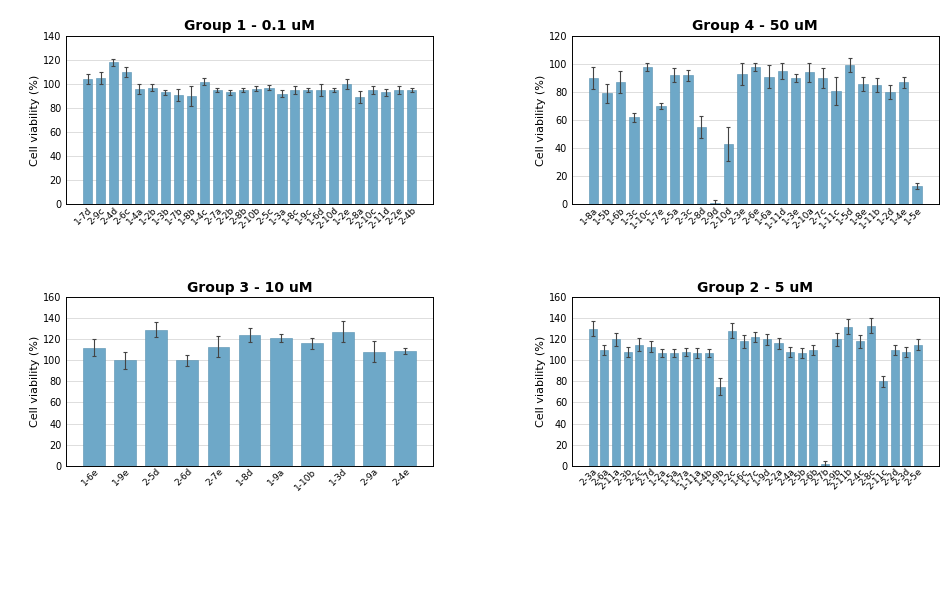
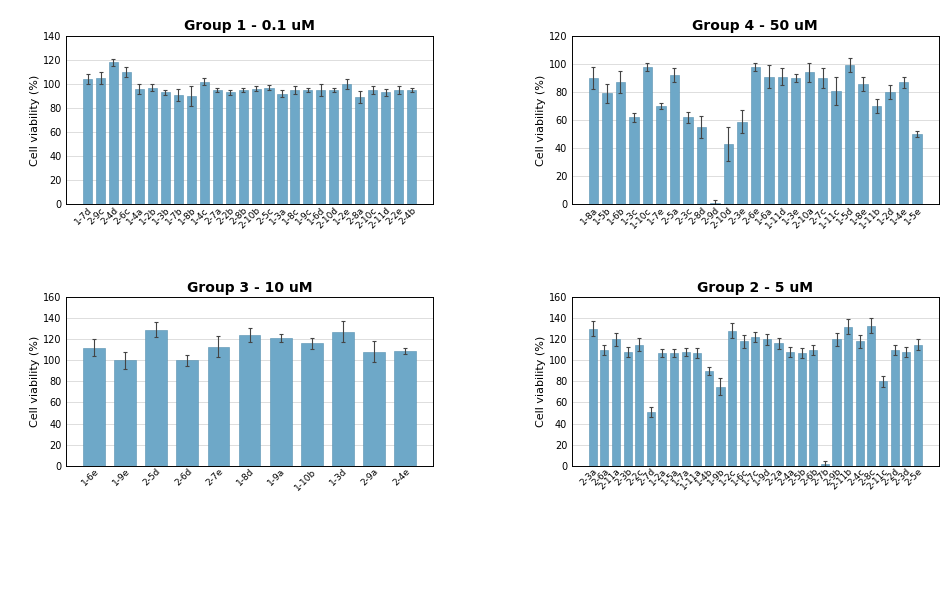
Group 4 - 50 uM/2-3c: 92 -> 62
Group 4 - 50 uM/2-3e: 93 -> 59
Group 4 - 50 uM/1-11d: 95 -> 91
Group 4 - 50 uM/1-11b: 85 -> 70
Group 4 - 50 uM/1-5e: 13 -> 50
Group 2 - 5 uM/2-7d: 113 -> 51
Group 2 - 5 uM/1-4b: 107 -> 90
